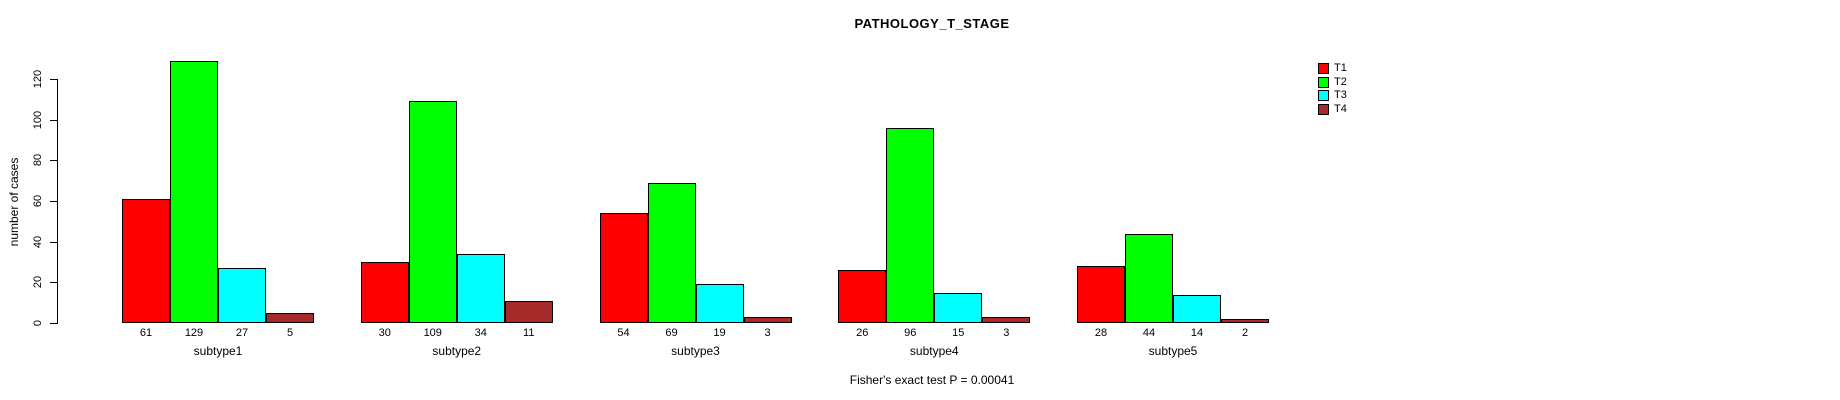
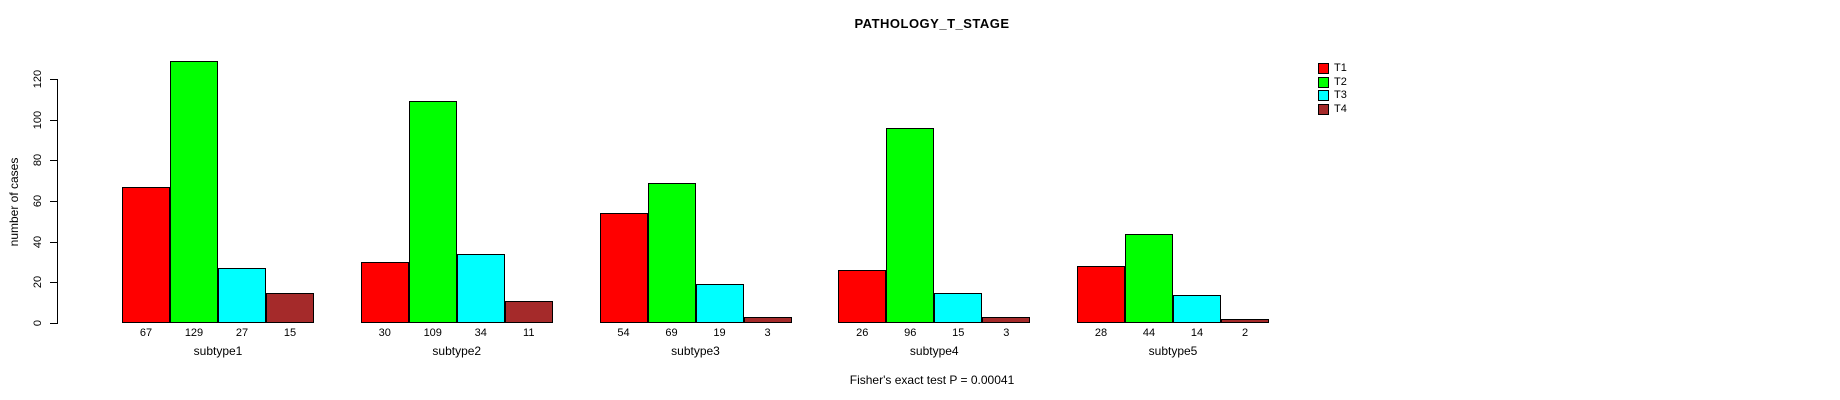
T1/subtype1: 61 -> 67
T4/subtype1: 5 -> 15
